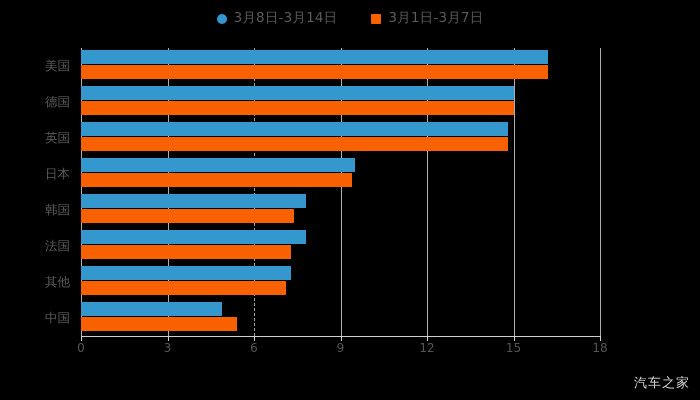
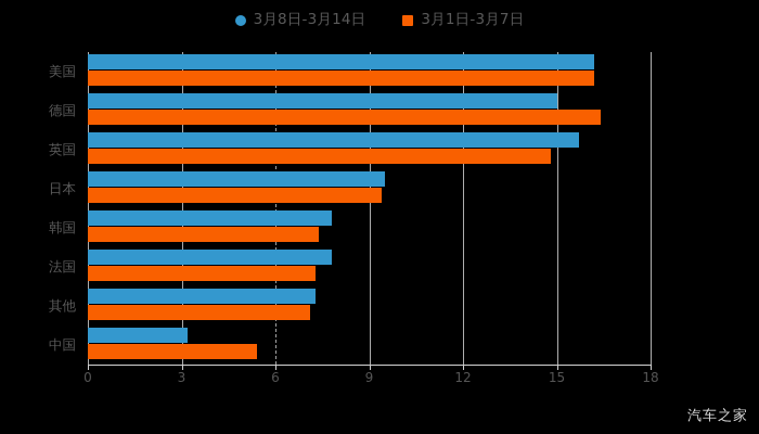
3月1日-3月7日/德国: 15.0 -> 16.4
3月8日-3月14日/英国: 14.8 -> 15.7
3月8日-3月14日/中国: 4.9 -> 3.2
